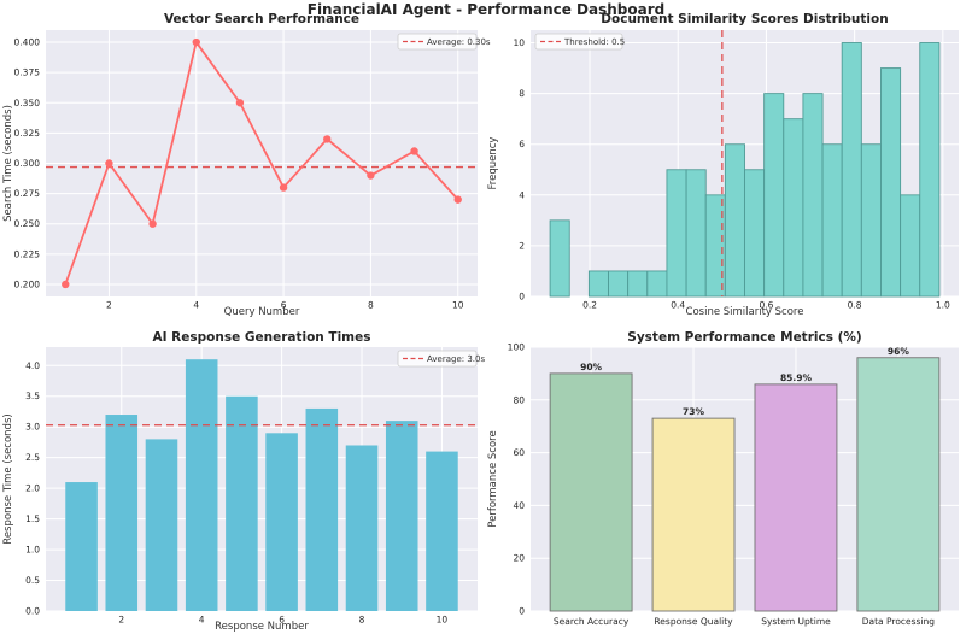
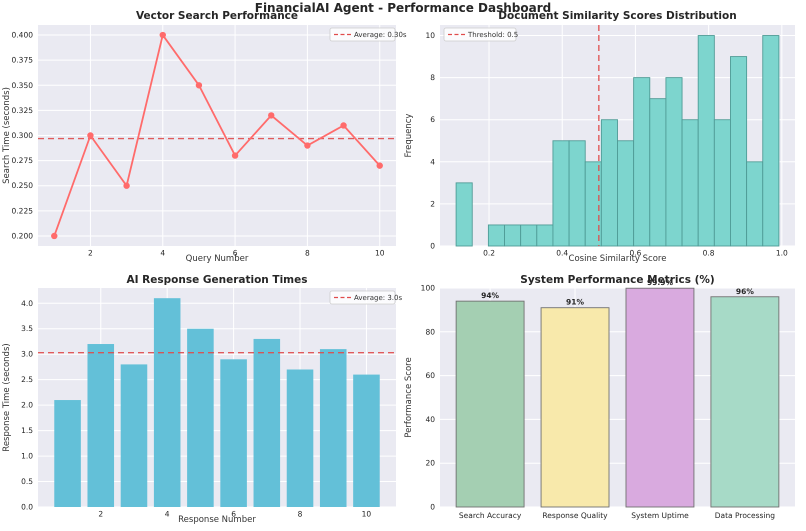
System Performance Metrics (%)/Search Accuracy: 90% -> 94%
System Performance Metrics (%)/Response Quality: 73% -> 91%
System Performance Metrics (%)/System Uptime: 85.9% -> 99.9%
